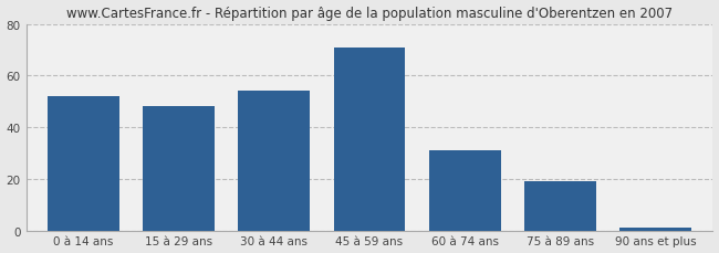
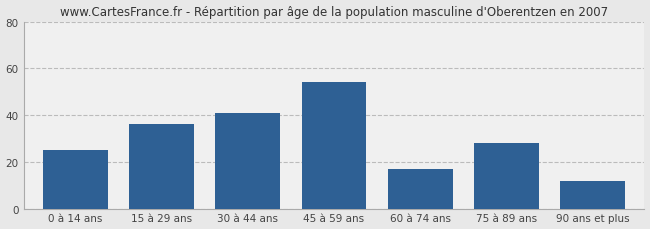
0 à 14 ans: 52 -> 25
15 à 29 ans: 48 -> 36
30 à 44 ans: 54 -> 41
45 à 59 ans: 71 -> 54
60 à 74 ans: 31 -> 17
75 à 89 ans: 19 -> 28
90 ans et plus: 1 -> 12
